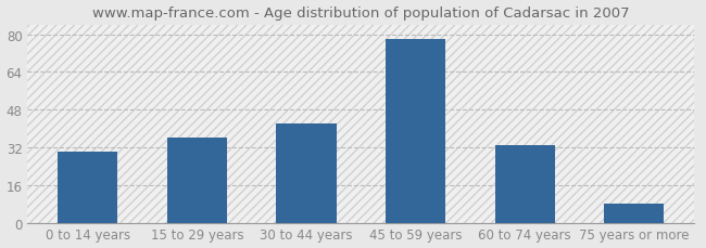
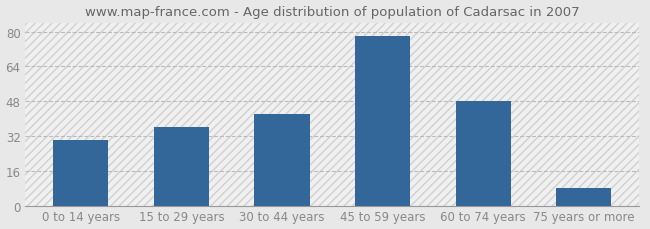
60 to 74 years: 33 -> 48
